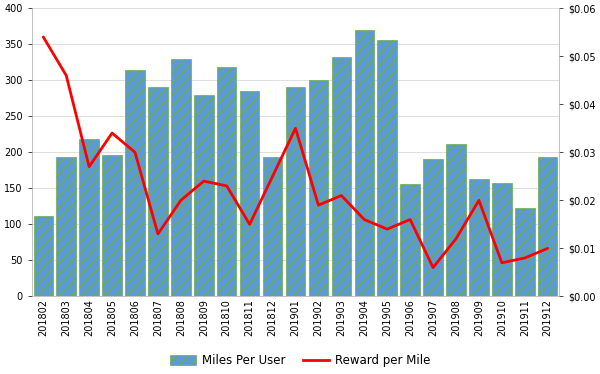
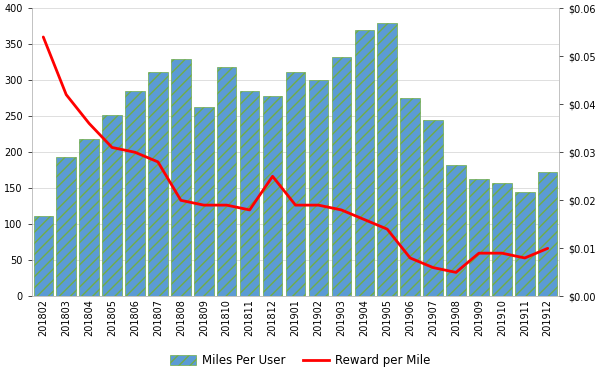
Reward per Mile/201803: $0.046 -> $0.042
Reward per Mile/201804: $0.027 -> $0.036
Miles Per User/201805: 196 -> 252
Reward per Mile/201805: $0.034 -> $0.031
Miles Per User/201806: 314 -> 285
Miles Per User/201807: 290 -> 312
Reward per Mile/201807: $0.013 -> $0.028
Miles Per User/201809: 280 -> 263
Reward per Mile/201809: $0.024 -> $0.019
Reward per Mile/201810: $0.023 -> $0.019
Reward per Mile/201811: $0.015 -> $0.018
Miles Per User/201812: 194 -> 278
Miles Per User/201901: 290 -> 312
Reward per Mile/201901: $0.035 -> $0.019
Reward per Mile/201903: $0.021 -> $0.018
Miles Per User/201905: 356 -> 380
Miles Per User/201906: 156 -> 275
Reward per Mile/201906: $0.016 -> $0.008
Miles Per User/201907: 190 -> 245
Miles Per User/201908: 212 -> 182
Reward per Mile/201908: $0.012 -> $0.005
Reward per Mile/201909: $0.020 -> $0.009
Reward per Mile/201910: $0.007 -> $0.009
Miles Per User/201911: 122 -> 145
Miles Per User/201912: 194 -> 172
